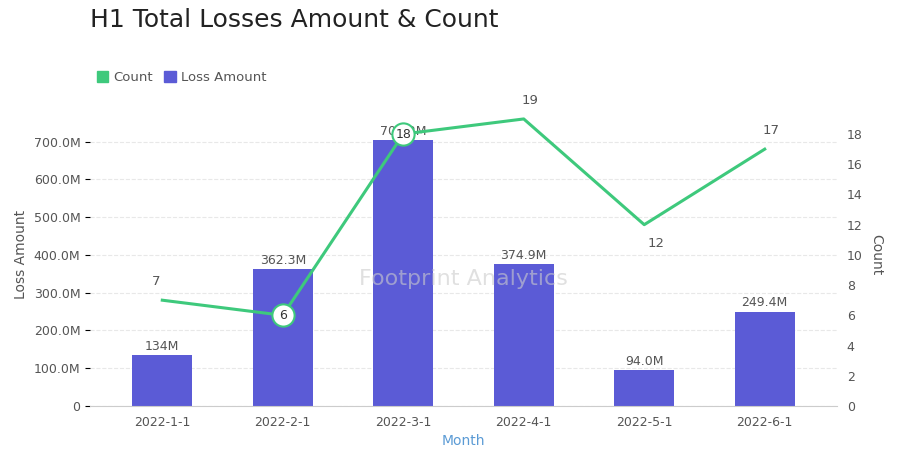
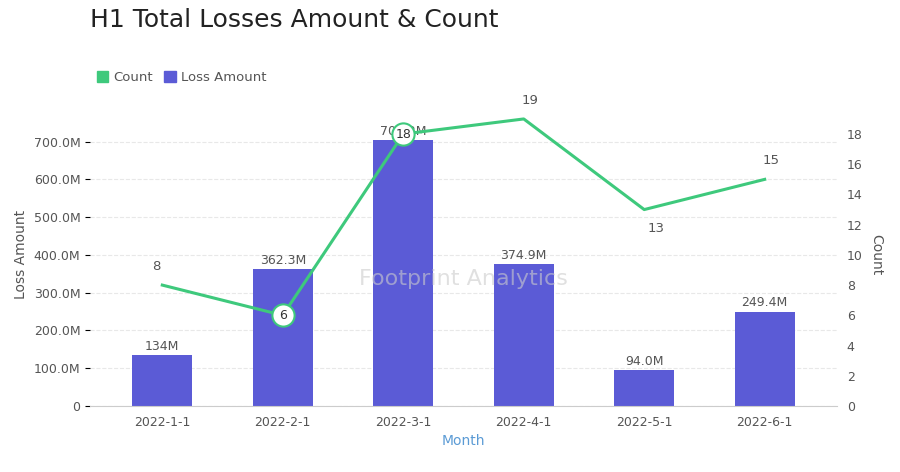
Count/2022-1-1: 7 -> 8
Count/2022-5-1: 12 -> 13
Count/2022-6-1: 17 -> 15
